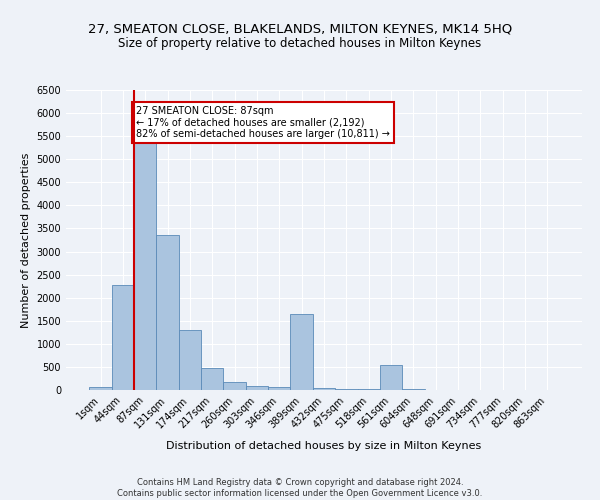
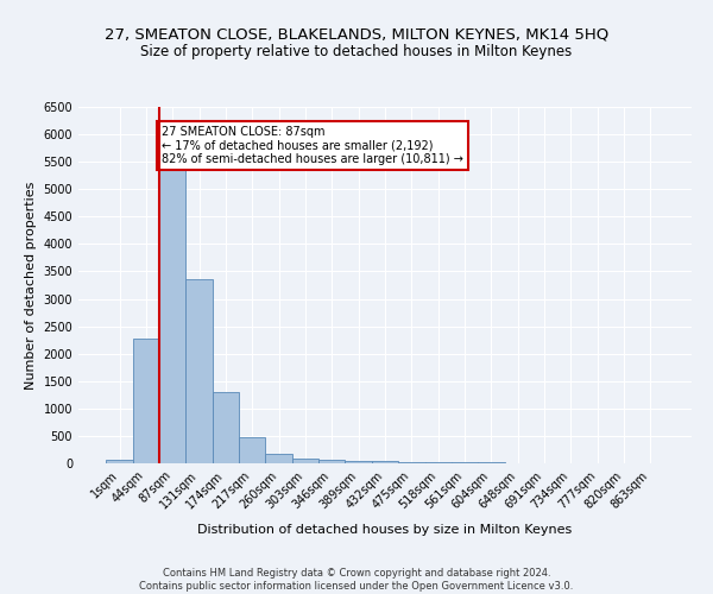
389sqm: 1650 -> 40
561sqm: 550 -> 20
